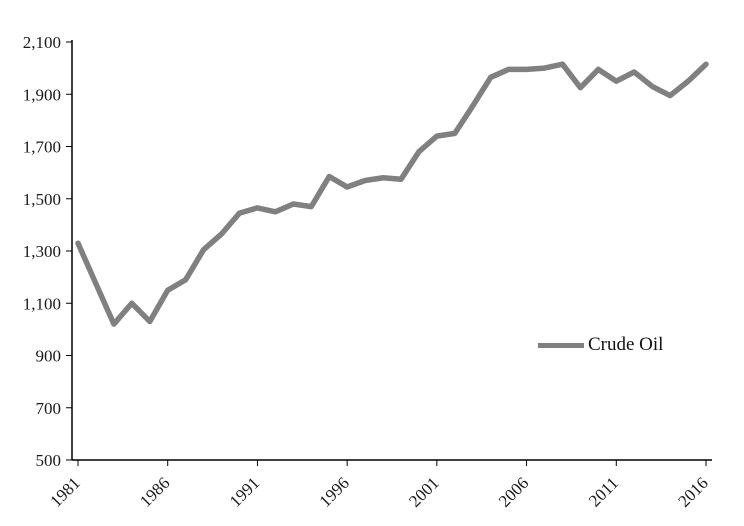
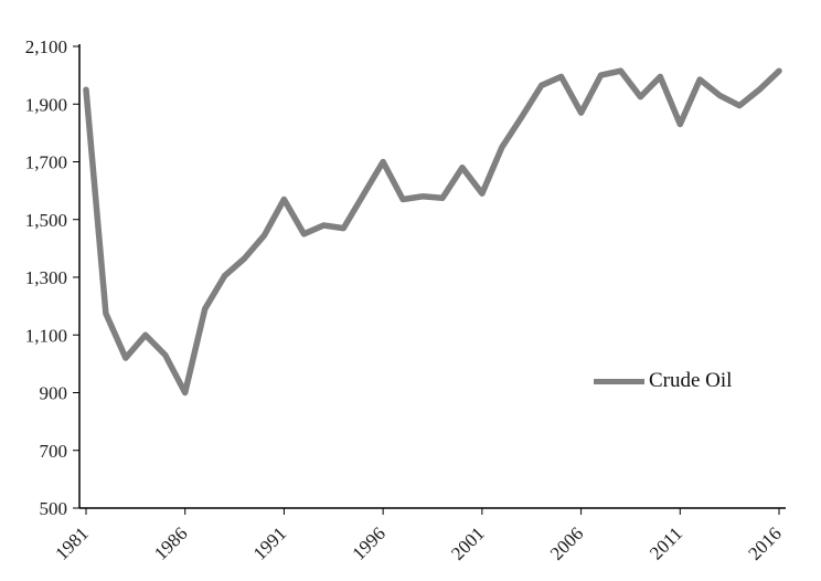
1981: 1330 -> 1950
1986: 1150 -> 900
1991: 1460 -> 1570
1996: 1540 -> 1700
2001: 1740 -> 1590
2006: 2000 -> 1870
2011: 1950 -> 1830
